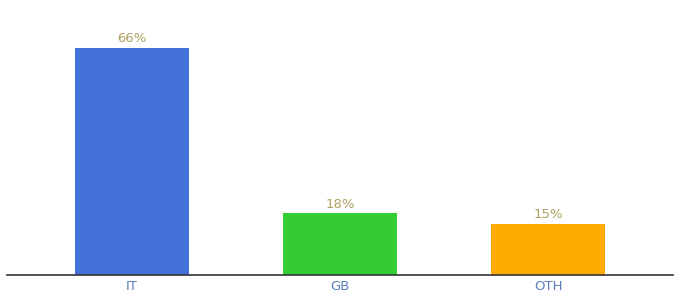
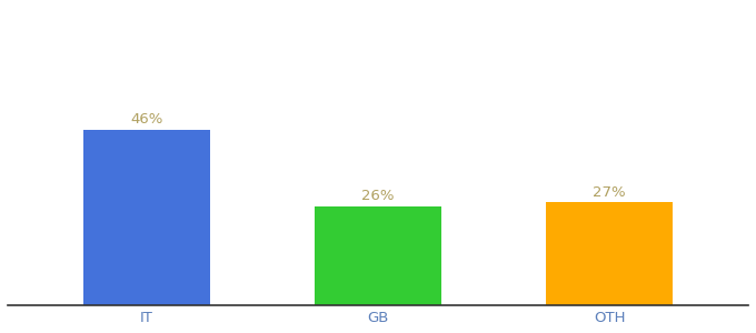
IT: 66% -> 46%
GB: 18% -> 26%
OTH: 15% -> 27%
